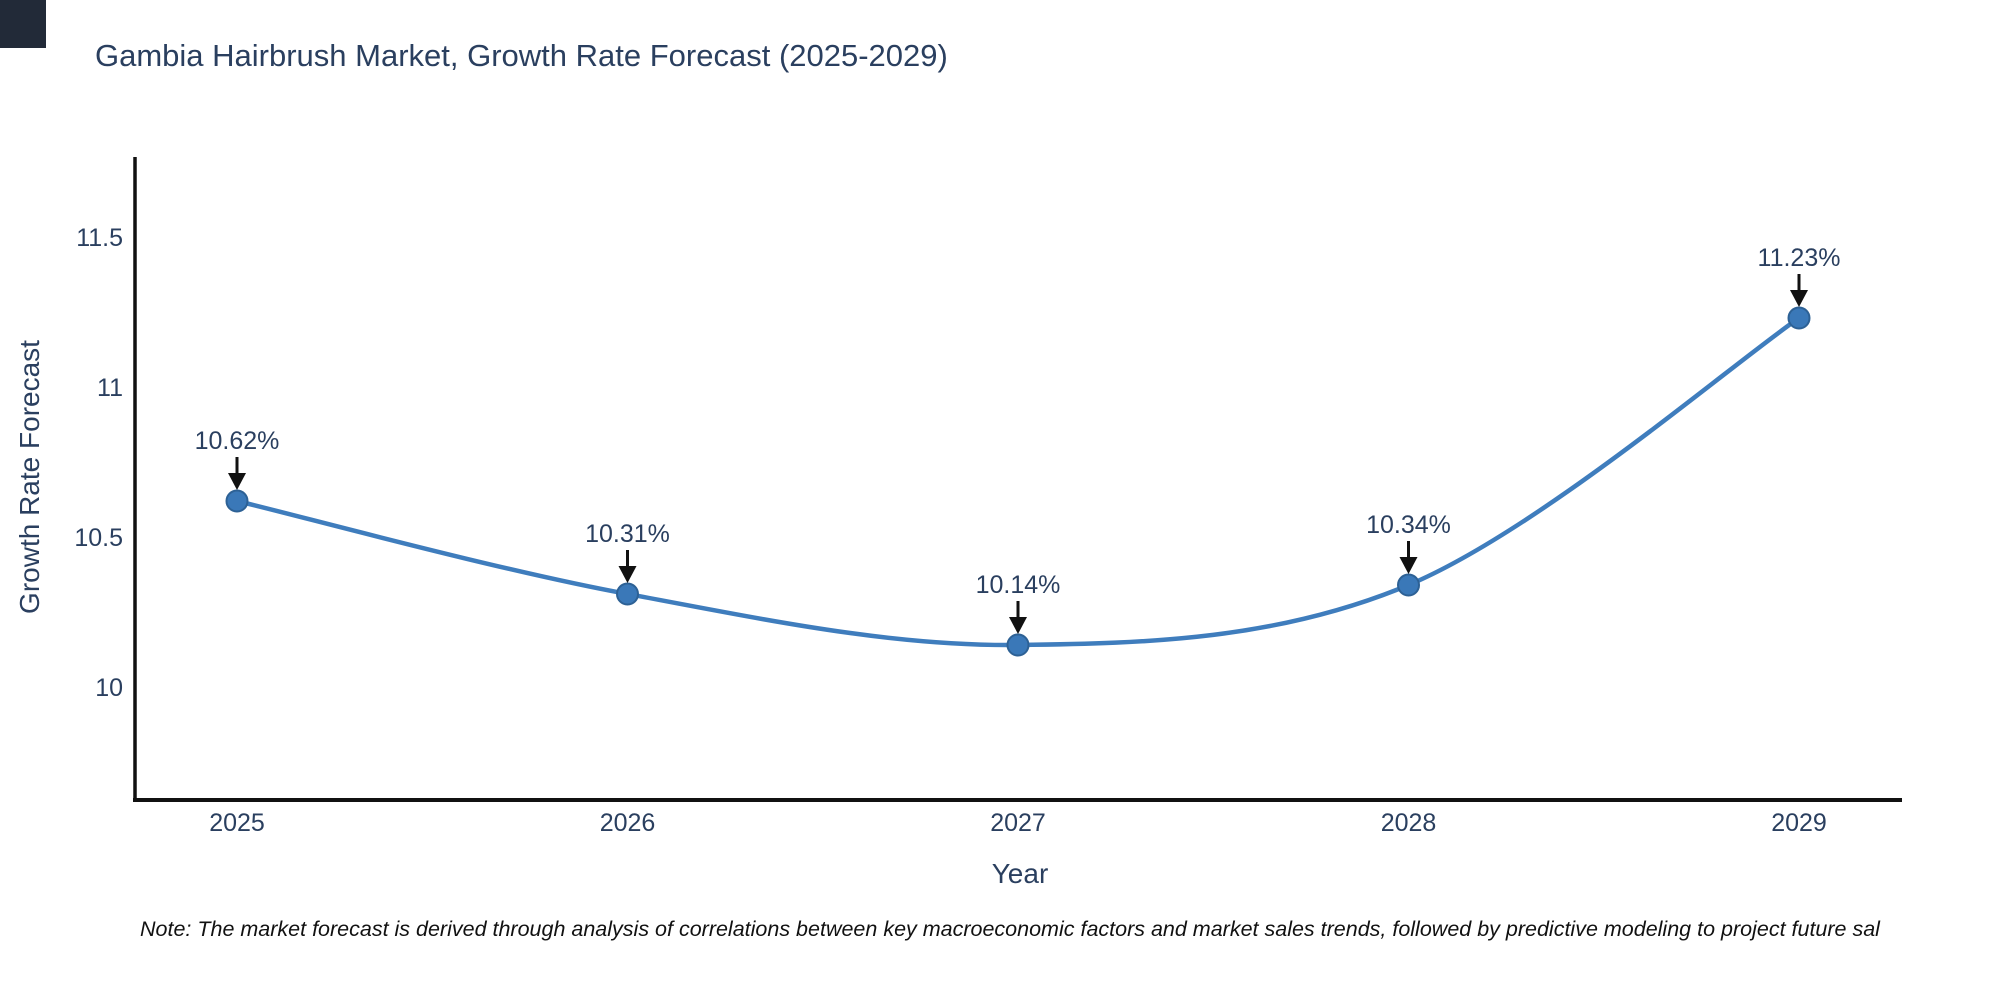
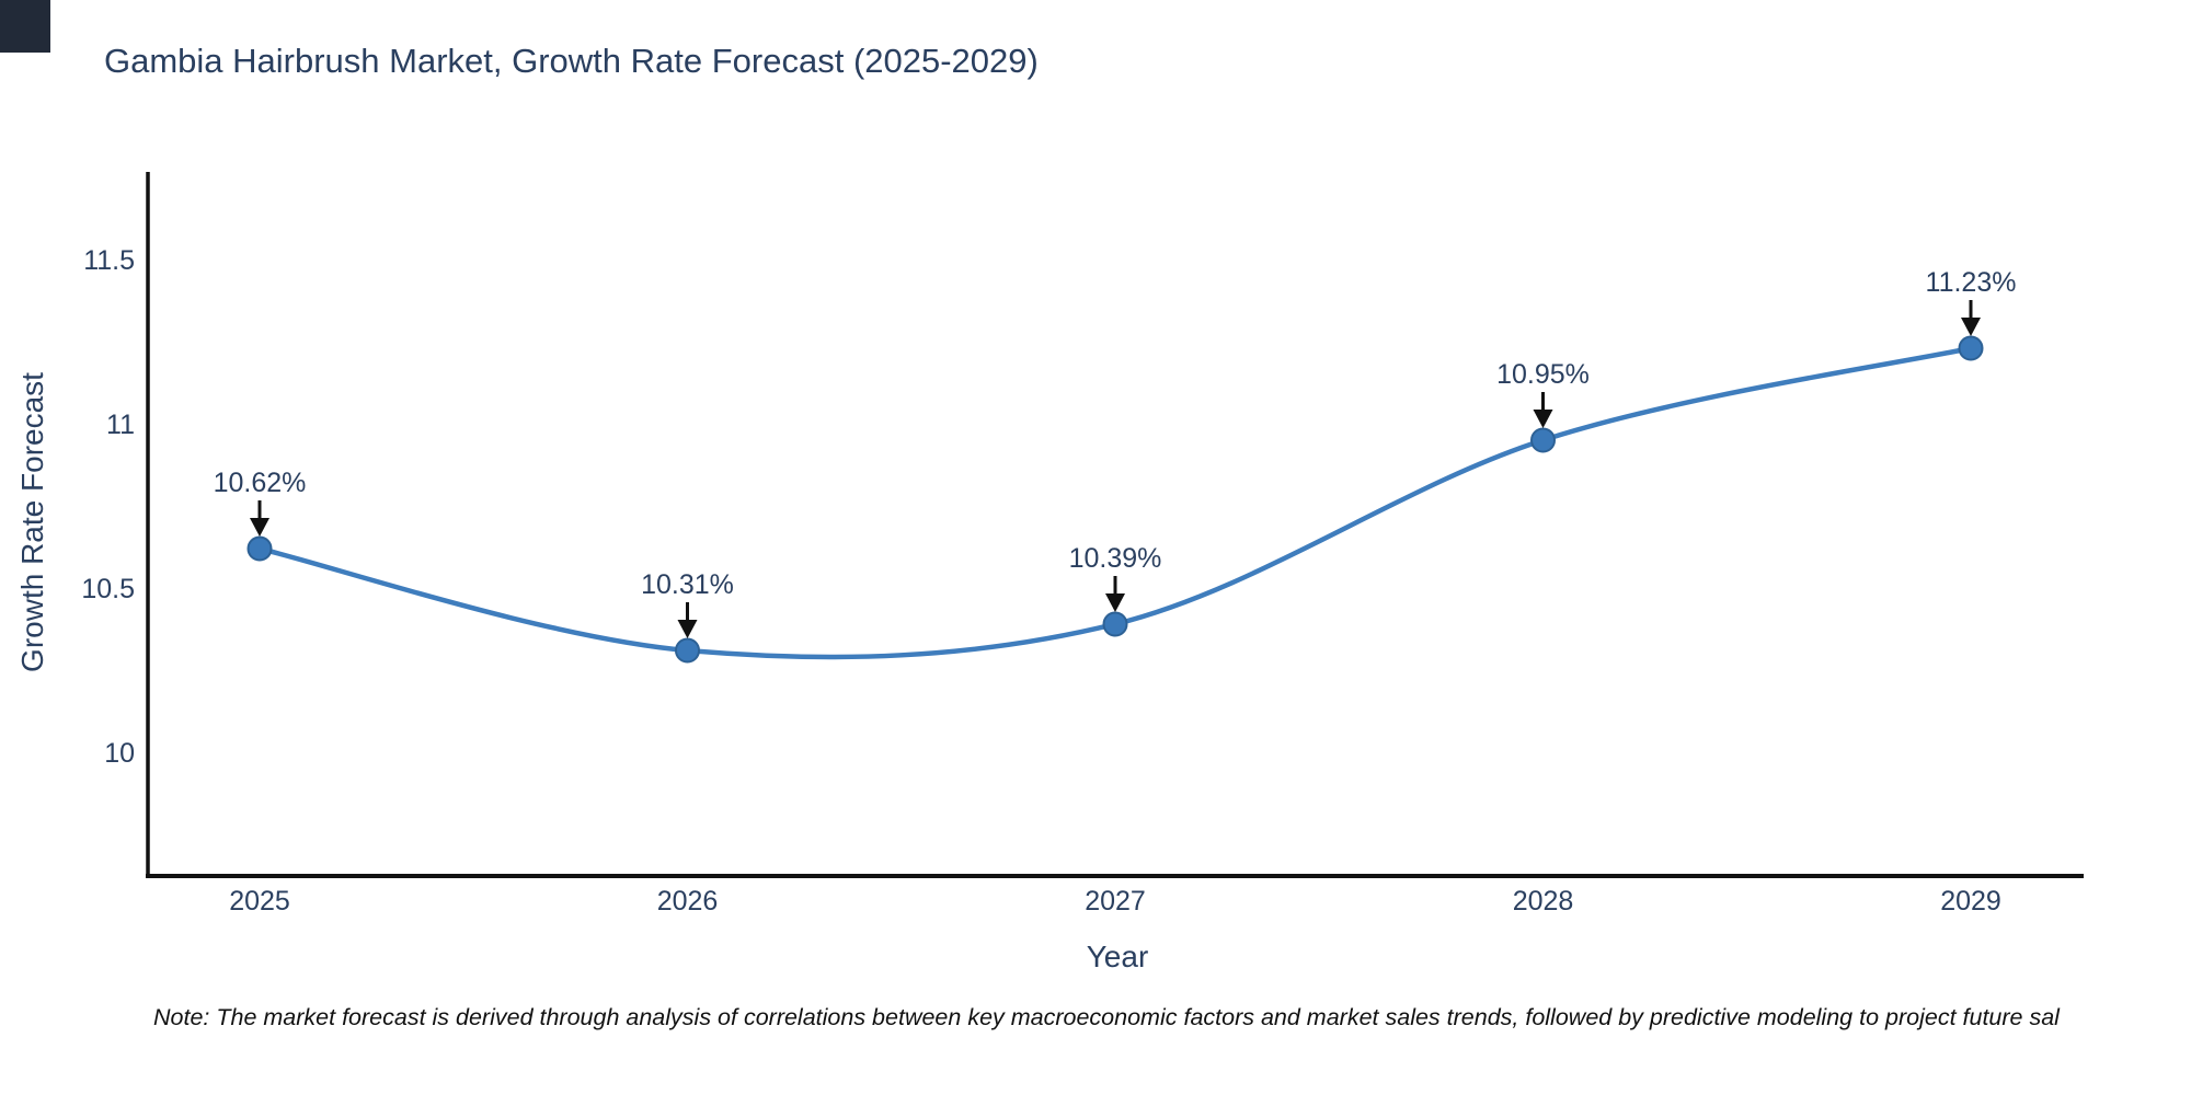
2027: 10.14% -> 10.39%
2028: 10.34% -> 10.95%
